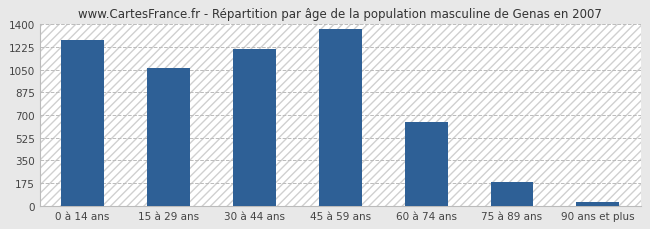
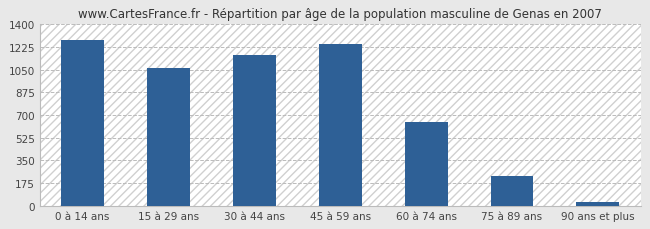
30 à 44 ans: 1210 -> 1160
45 à 59 ans: 1360 -> 1250
75 à 89 ans: 180 -> 230
